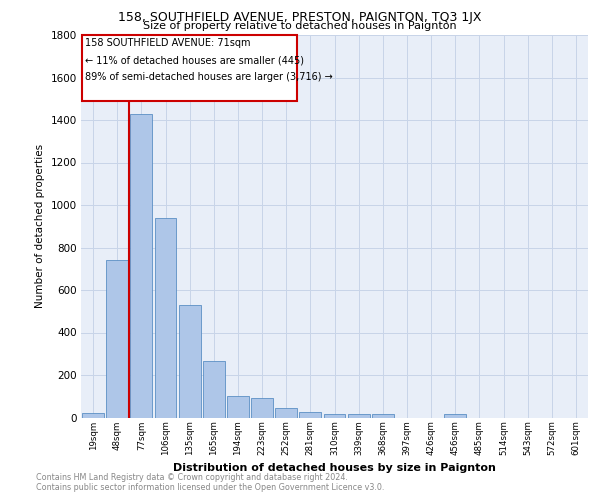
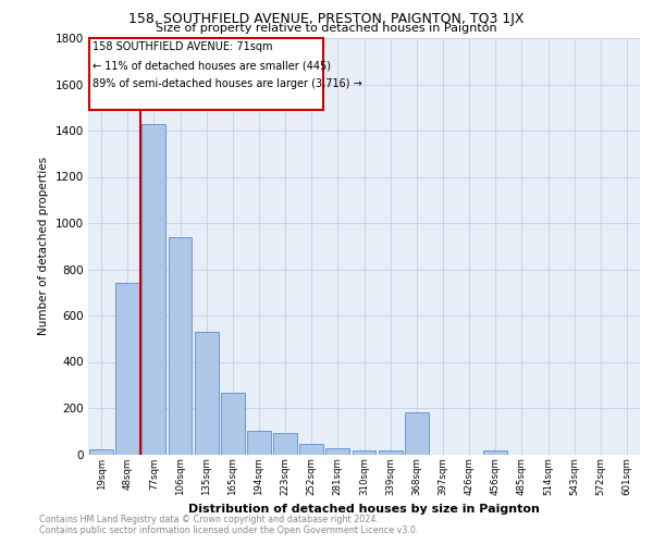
368sqm: 15 -> 180
